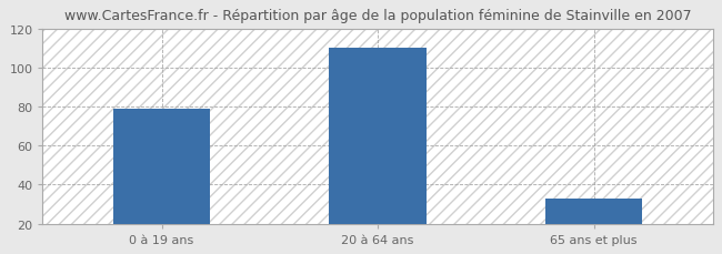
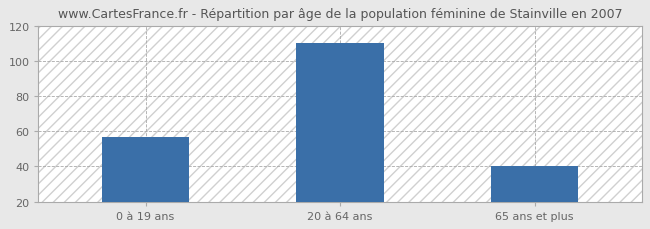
0 à 19 ans: 79 -> 57
65 ans et plus: 33 -> 40
